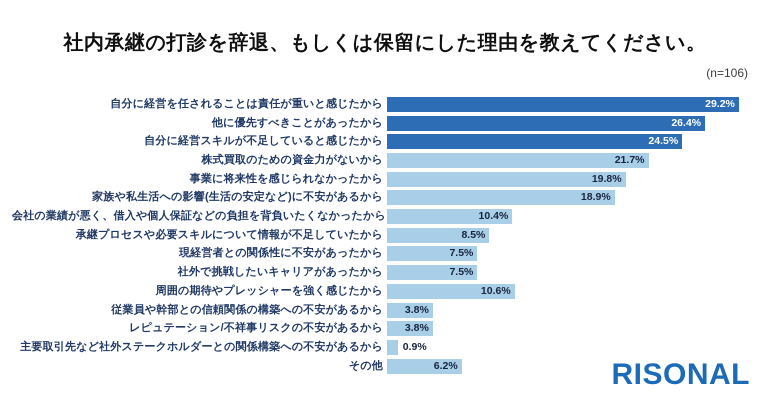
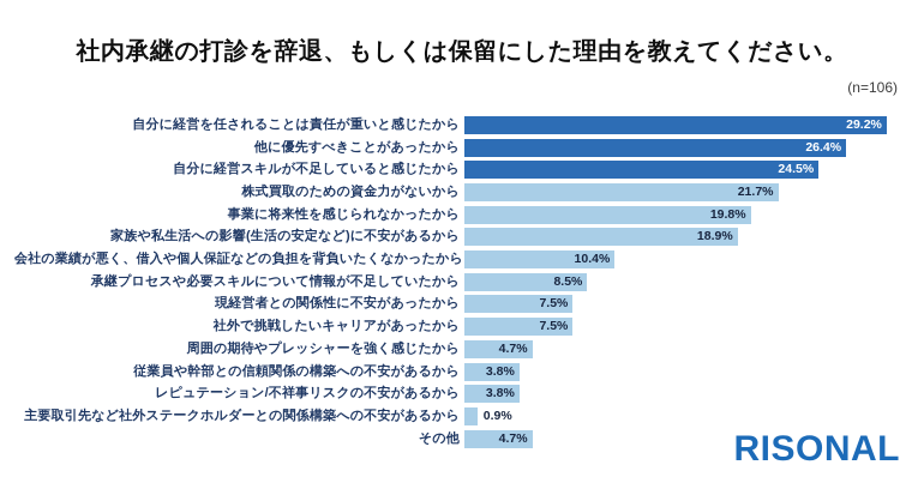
周囲の期待やプレッシャーを強く感じたから: 10.6% -> 4.7%
その他: 6.2% -> 4.7%
